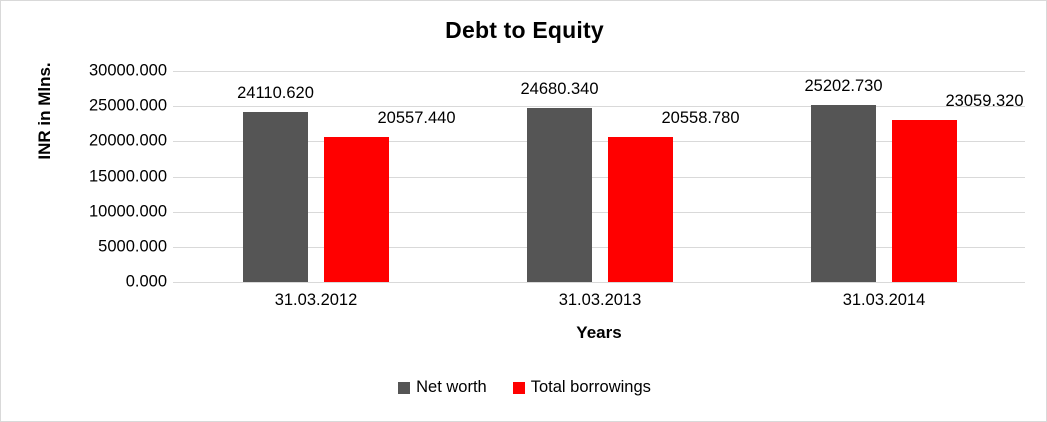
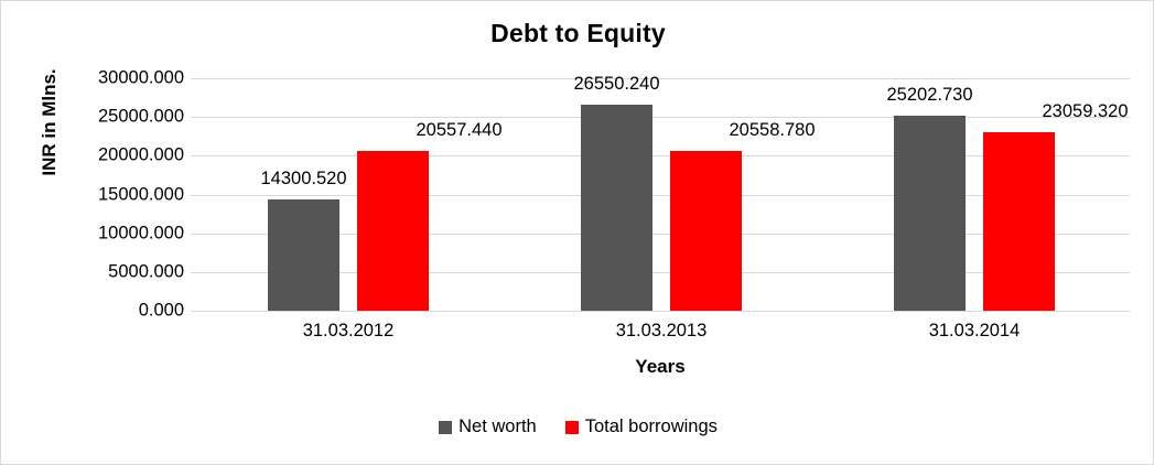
Net worth/31.03.2012: 24110.620 -> 14300.520
Net worth/31.03.2013: 24680.340 -> 26550.240
